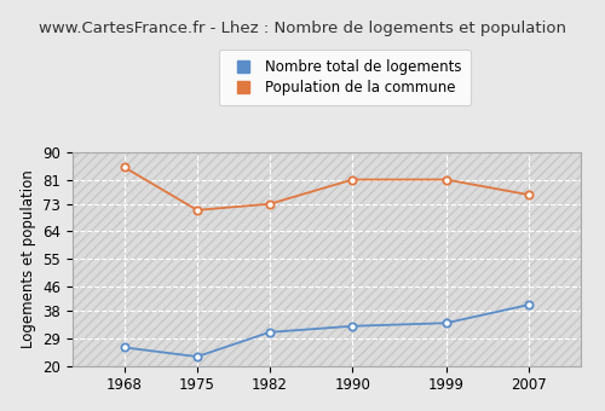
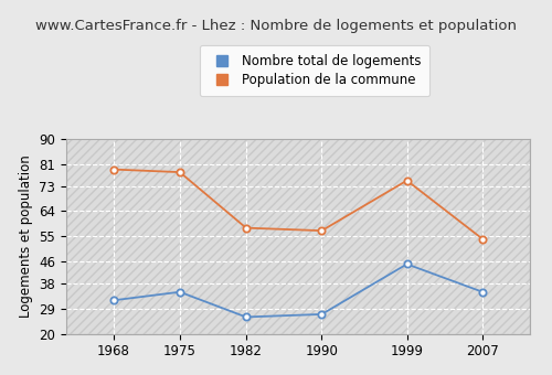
Nombre total de logements/1968: 26 -> 32
Population de la commune/1968: 85 -> 79
Nombre total de logements/1975: 23 -> 35
Population de la commune/1975: 71 -> 78
Nombre total de logements/1982: 31 -> 26
Population de la commune/1982: 73 -> 58
Nombre total de logements/1990: 33 -> 27
Population de la commune/1990: 81 -> 57
Nombre total de logements/1999: 34 -> 45
Population de la commune/1999: 81 -> 75
Nombre total de logements/2007: 40 -> 35
Population de la commune/2007: 76 -> 54
